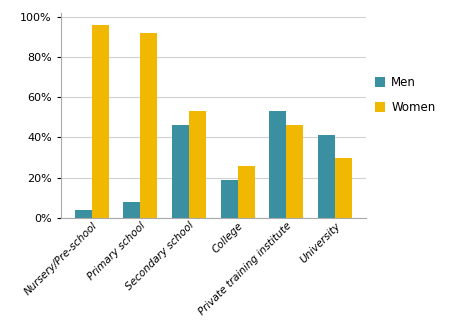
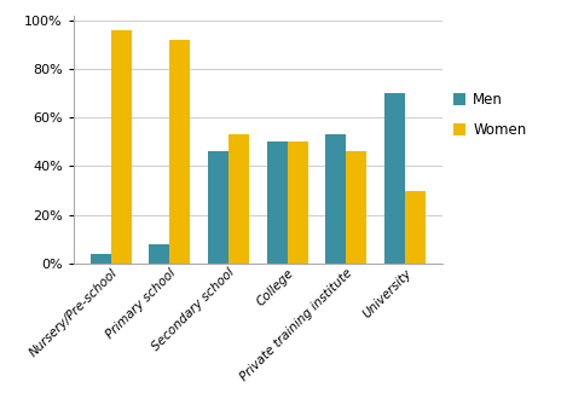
Men/College: 19% -> 50%
Women/College: 26% -> 50%
Men/University: 41% -> 70%
